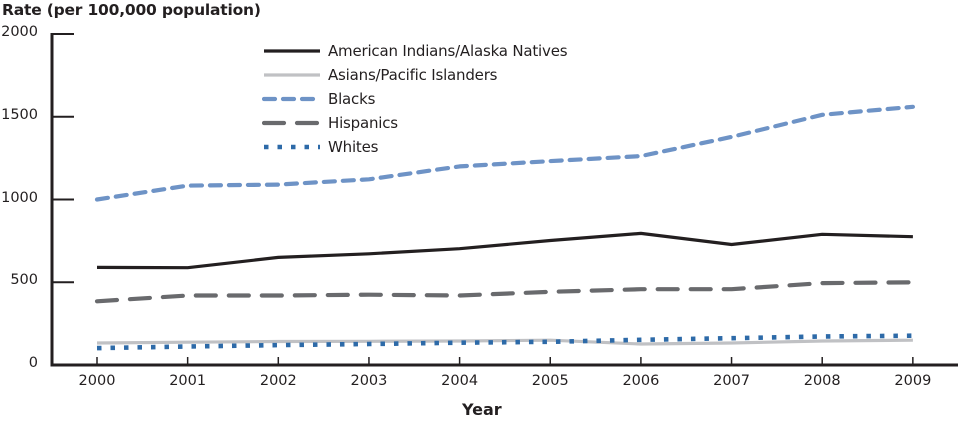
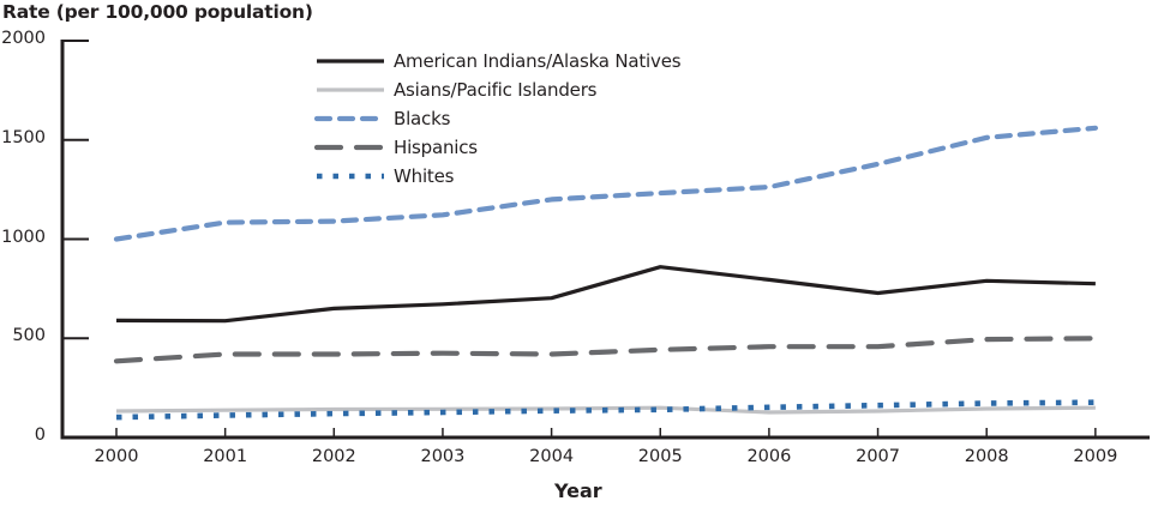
American Indians/Alaska Natives/2005: 750 -> 860
